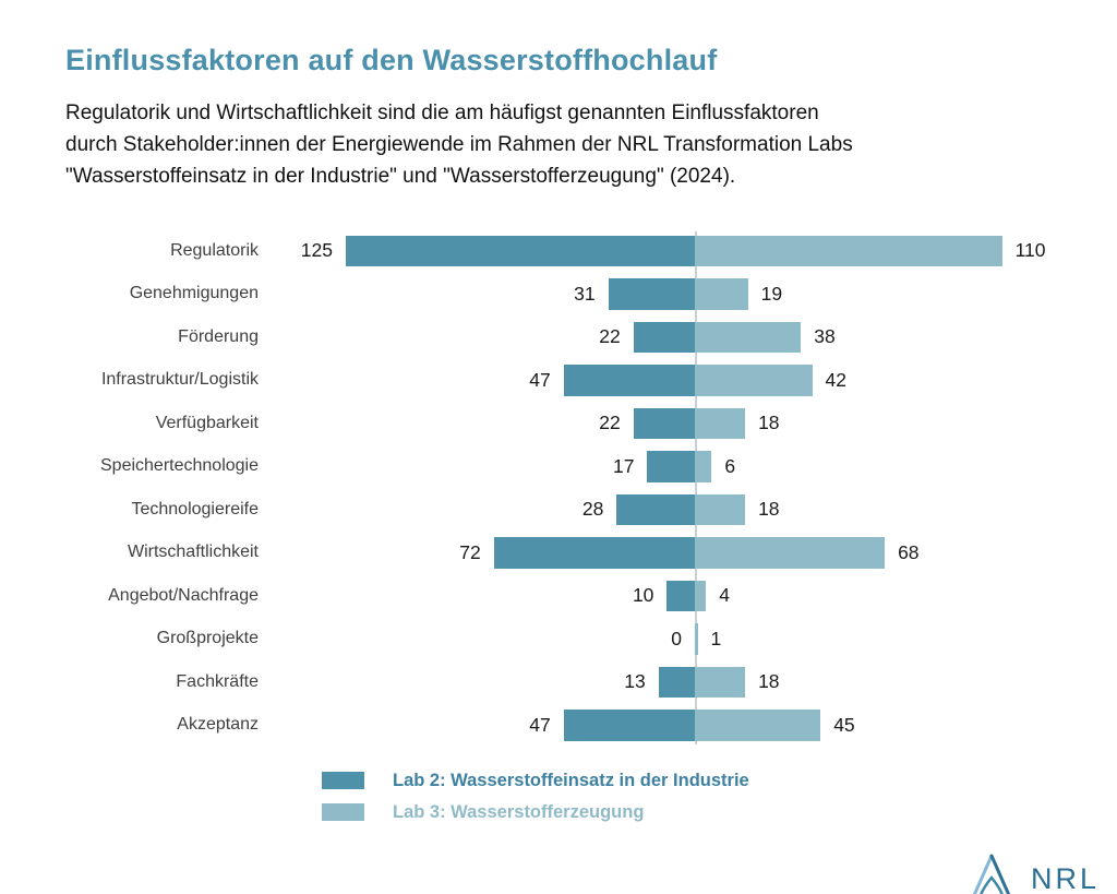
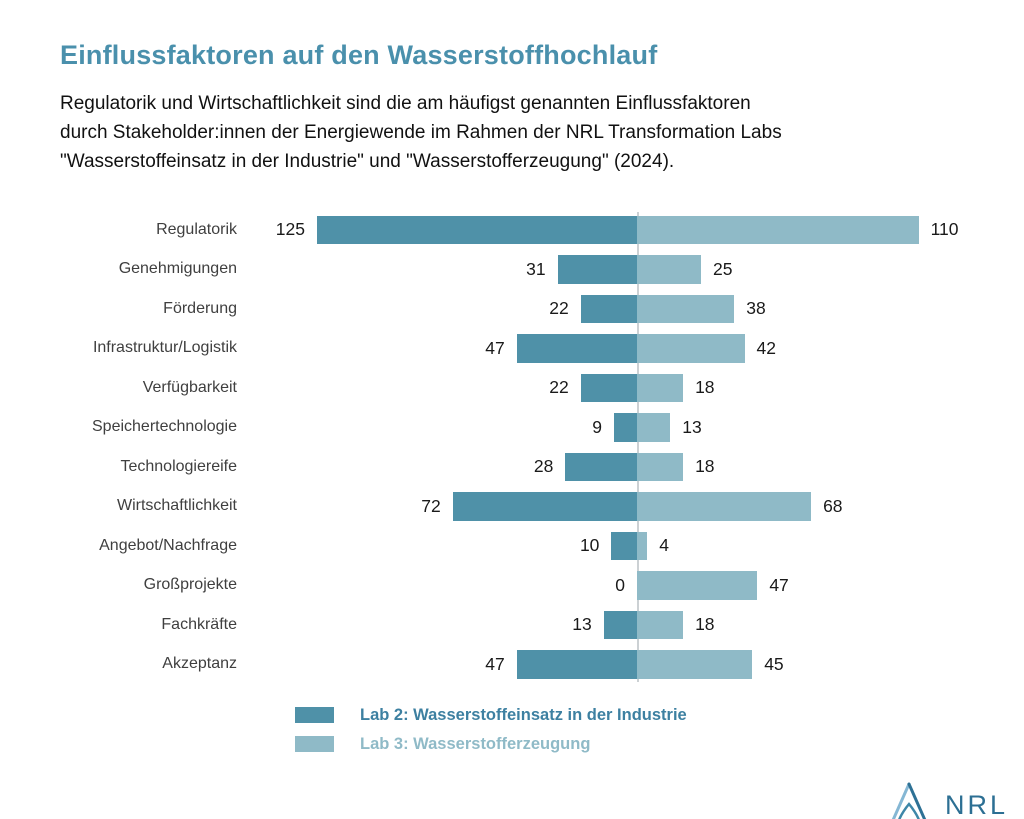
Lab 3: Wasserstofferzeugung/Genehmigungen: 19 -> 25
Lab 2: Wasserstoffeinsatz in der Industrie/Speichertechnologie: 17 -> 9
Lab 3: Wasserstofferzeugung/Speichertechnologie: 6 -> 13
Lab 3: Wasserstofferzeugung/Großprojekte: 1 -> 47
